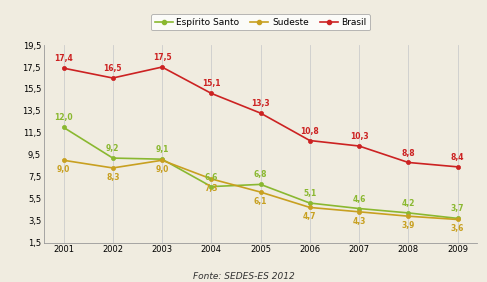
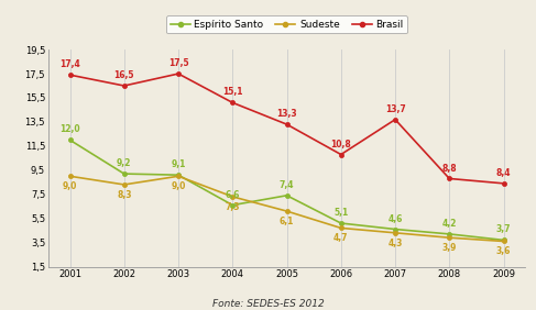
Espírito Santo/2005: 6,8 -> 7,4
Brasil/2007: 10,3 -> 13,7
